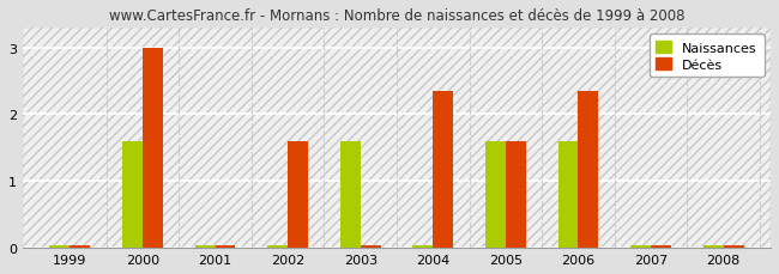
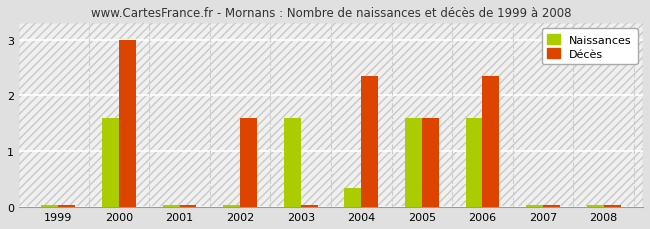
Naissances/2004: 0.04 -> 0.34
